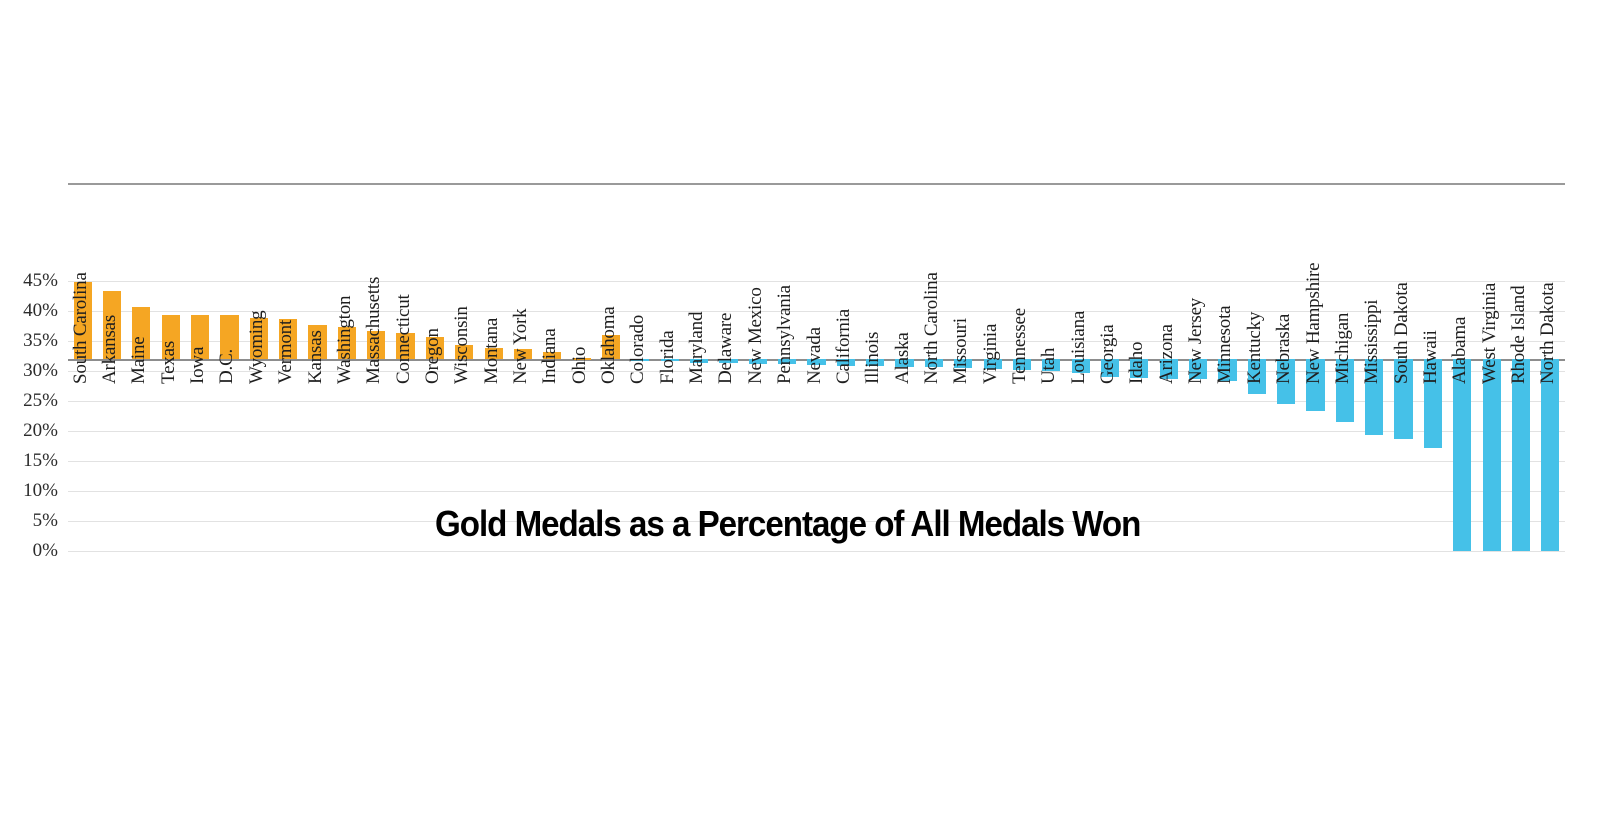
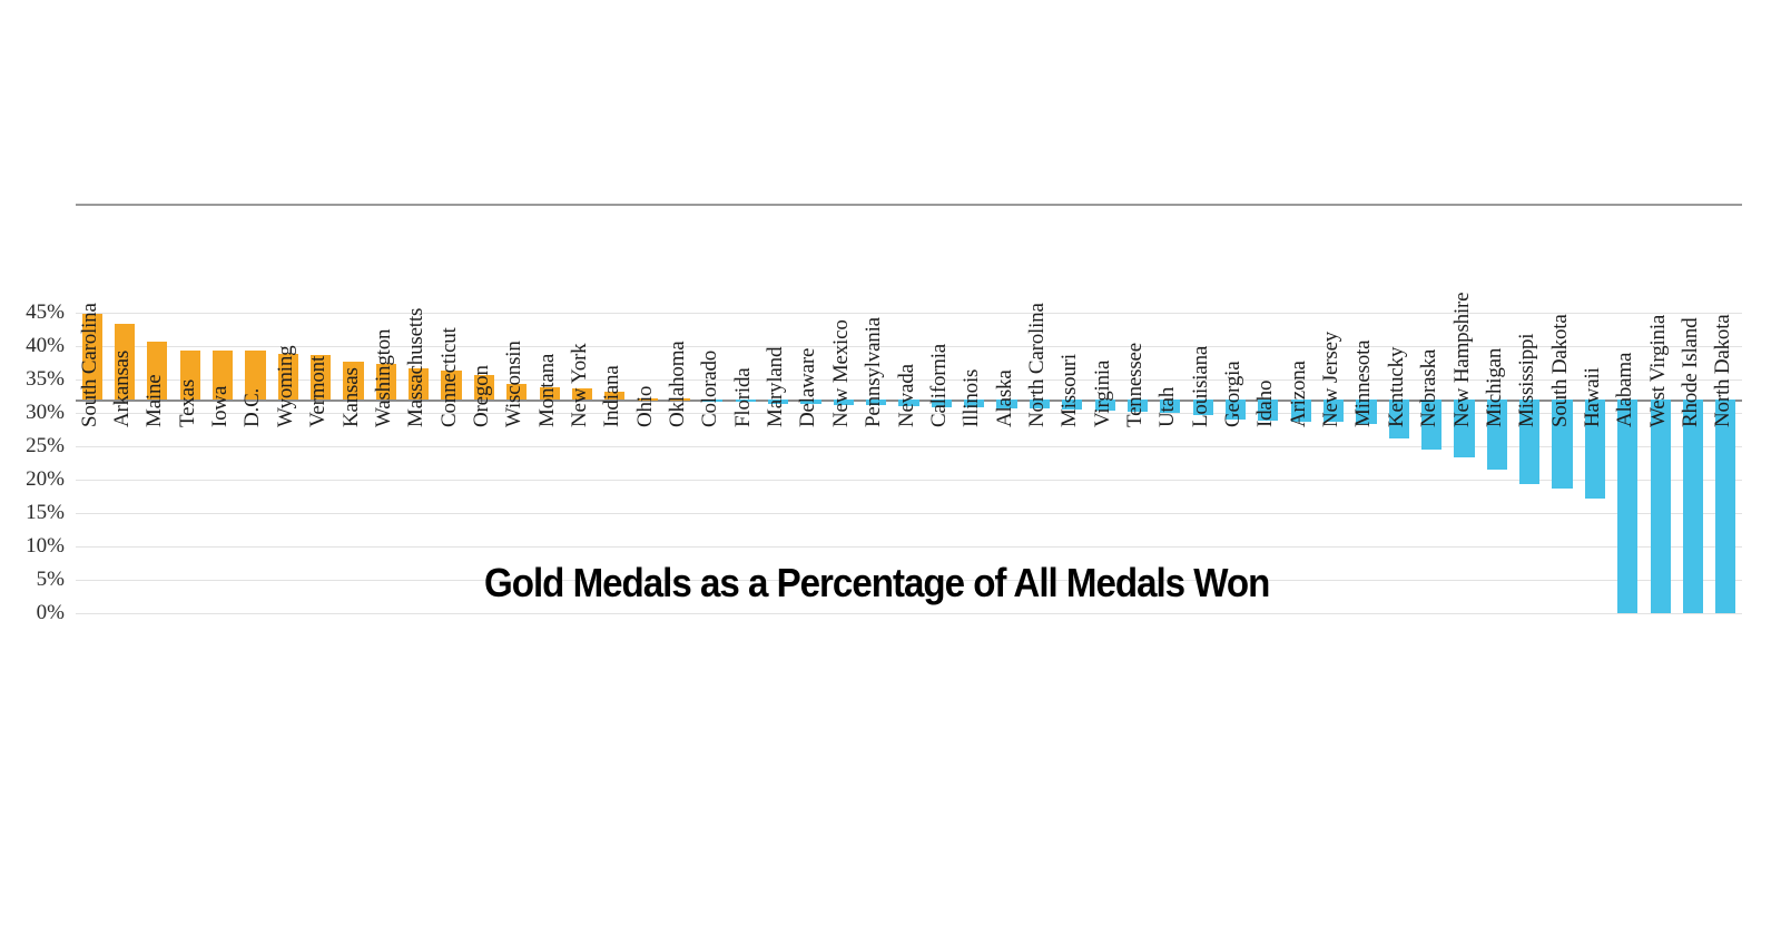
Oklahoma: 36% -> 32%
